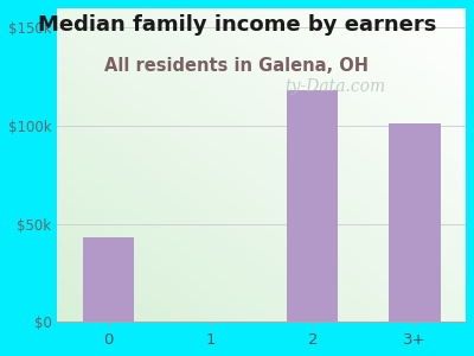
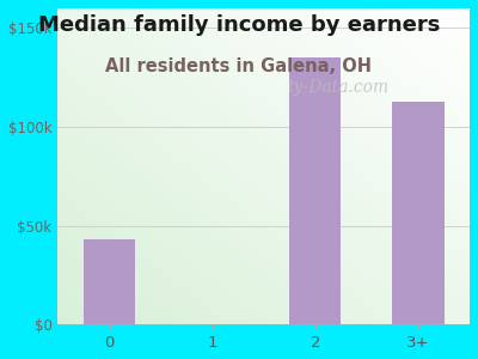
2: $118k -> $135k
3+: $101k -> $113k
